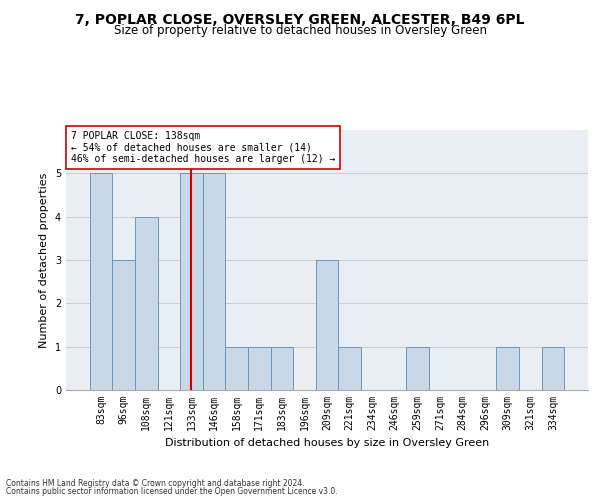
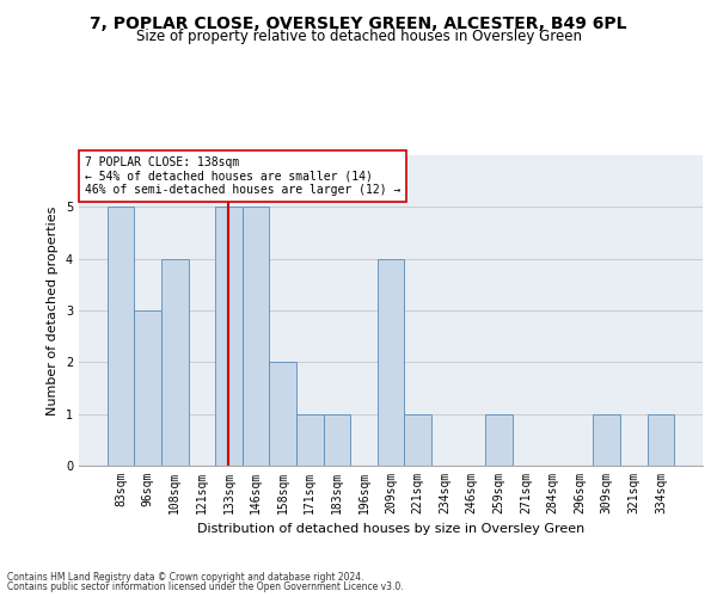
158sqm: 1 -> 2
209sqm: 3 -> 4
